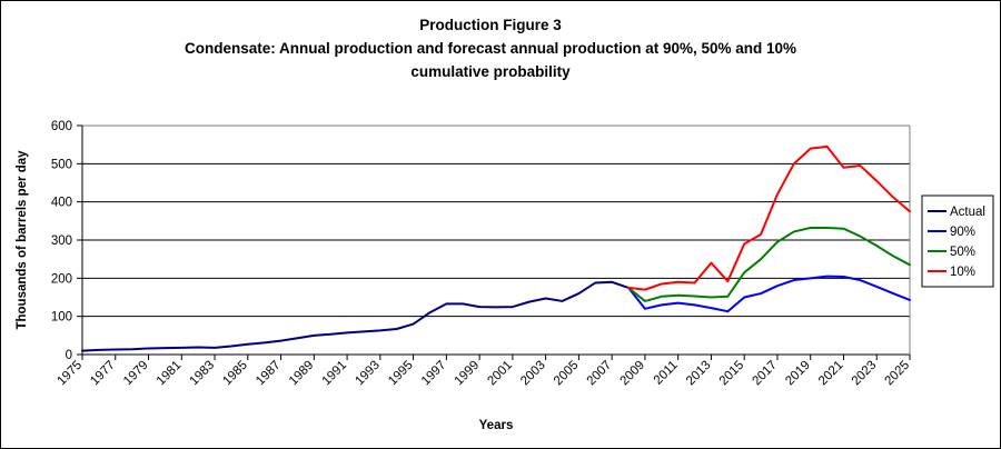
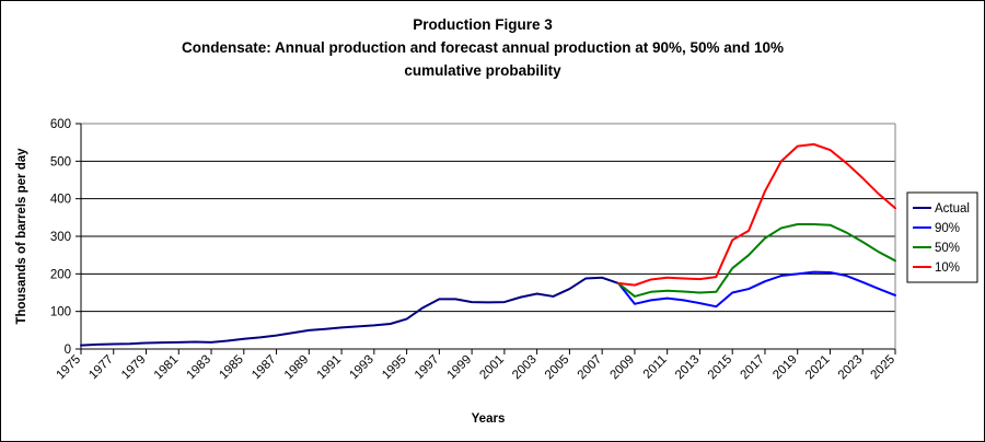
10%/2013: 240 -> 190
10%/2021: 490 -> 530
